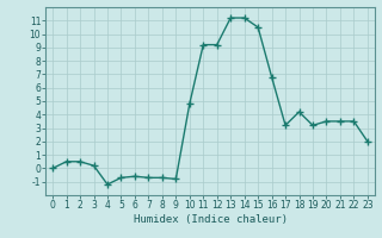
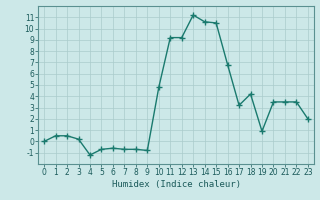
14: 11.2 -> 10.6
19: 3.2 -> 0.9
